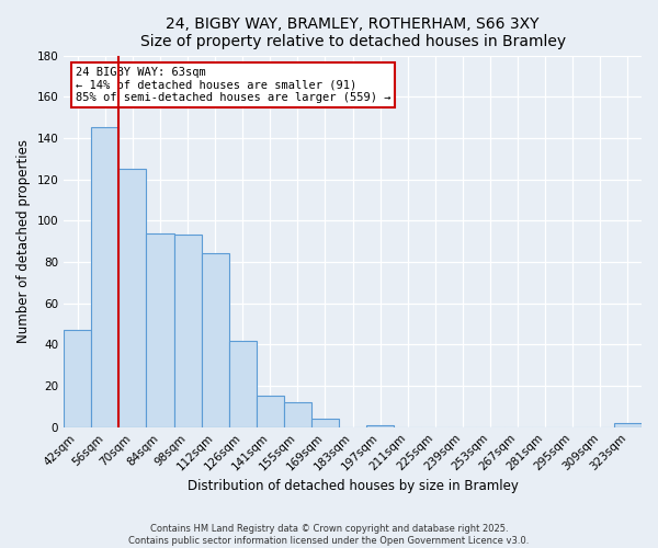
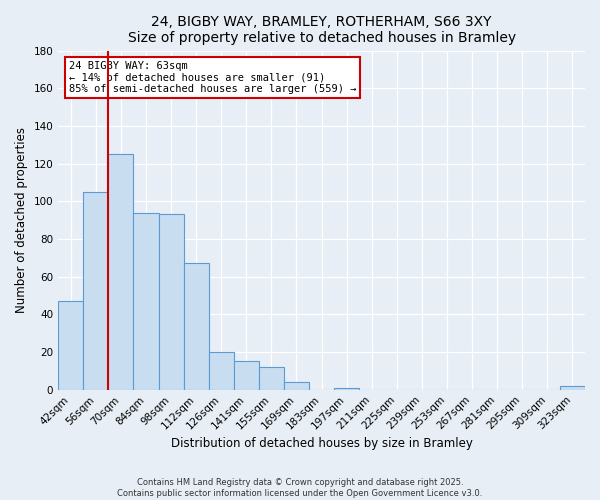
56sqm: 145 -> 105
112sqm: 84 -> 67
126sqm: 42 -> 20
